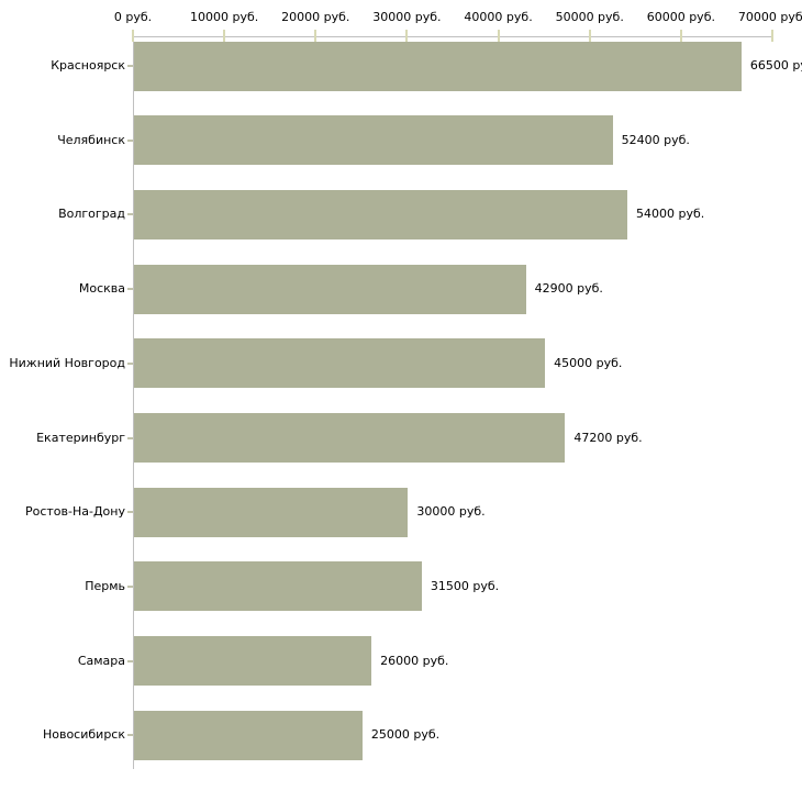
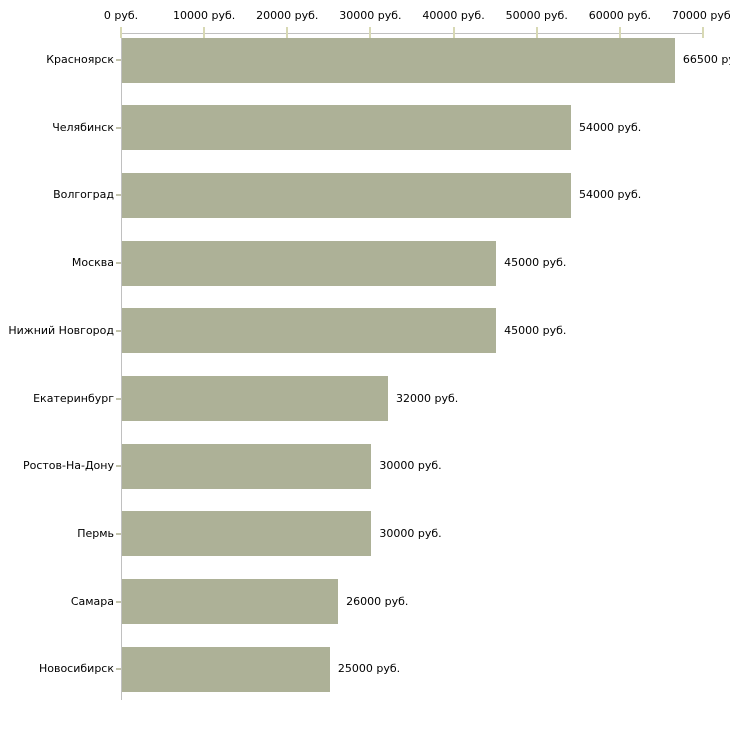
Челябинск: 52400 -> 54000
Москва: 42900 -> 45000
Екатеринбург: 47200 -> 32000
Пермь: 31500 -> 30000
